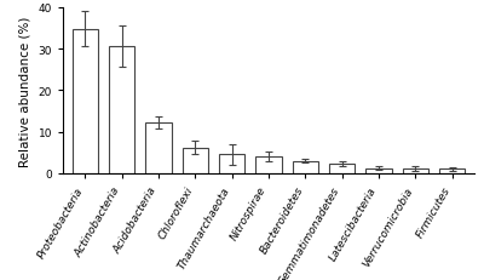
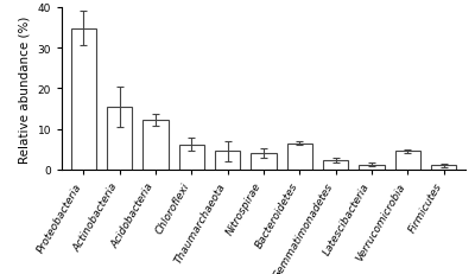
Actinobacteria: 30.7 -> 15.5
Bacteroidetes: 3.0 -> 6.5
Verrucomicrobia: 1.1 -> 4.5
